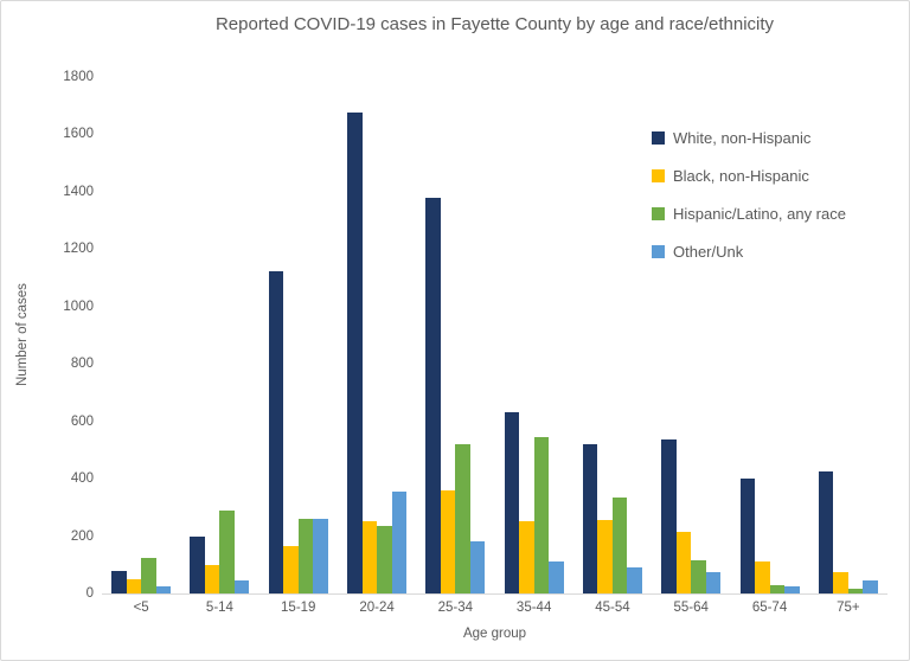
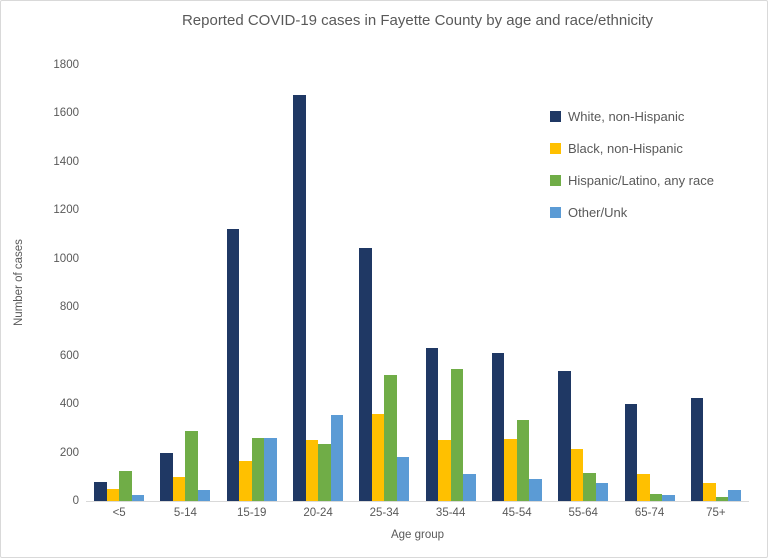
White, non-Hispanic/25-34: 1380 -> 1040
White, non-Hispanic/45-54: 520 -> 610
